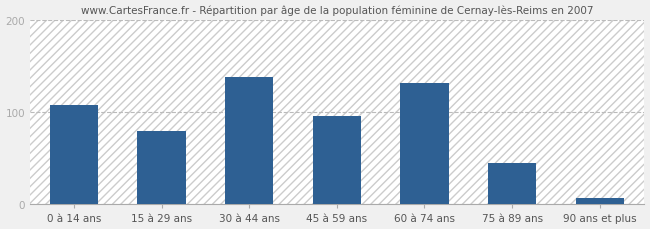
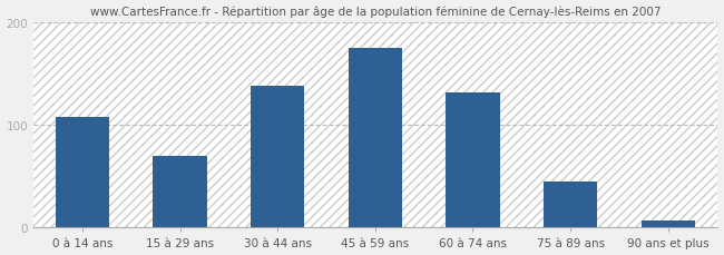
15 à 29 ans: 80 -> 70
45 à 59 ans: 96 -> 175
